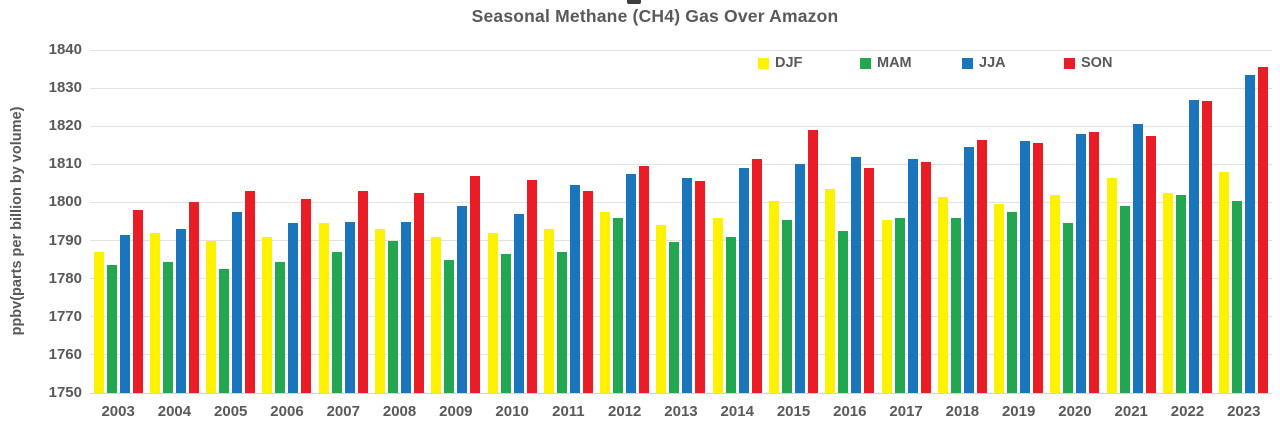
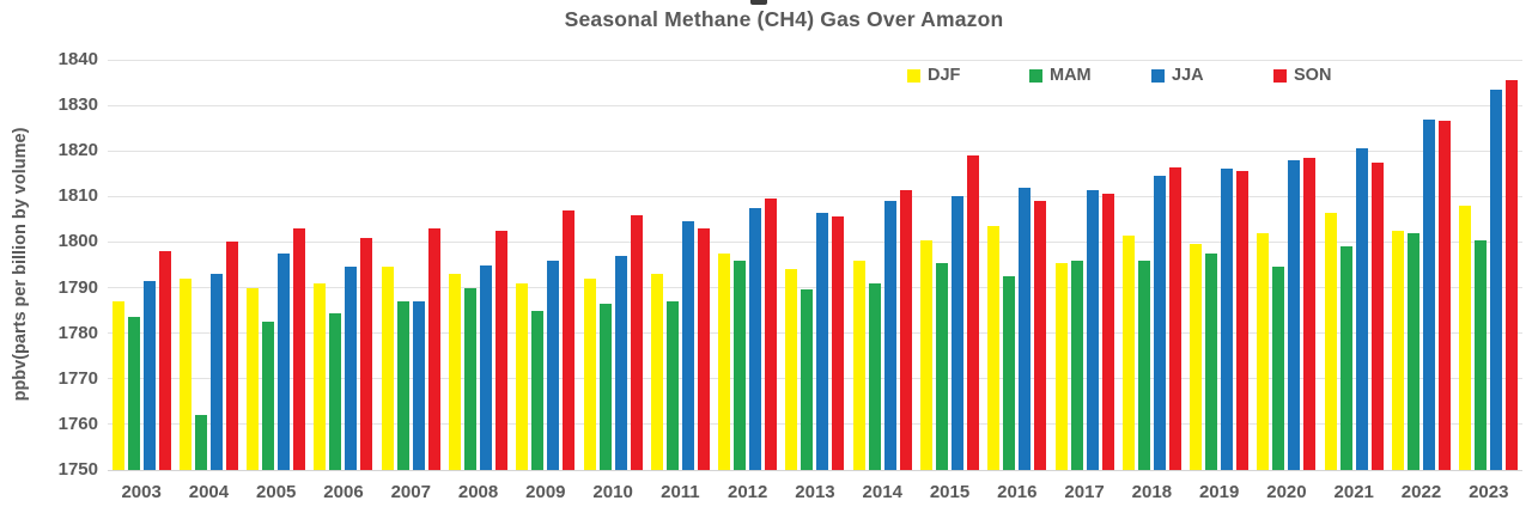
MAM/2004: 1784 -> 1762
JJA/2007: 1795 -> 1787
JJA/2009: 1799 -> 1796
